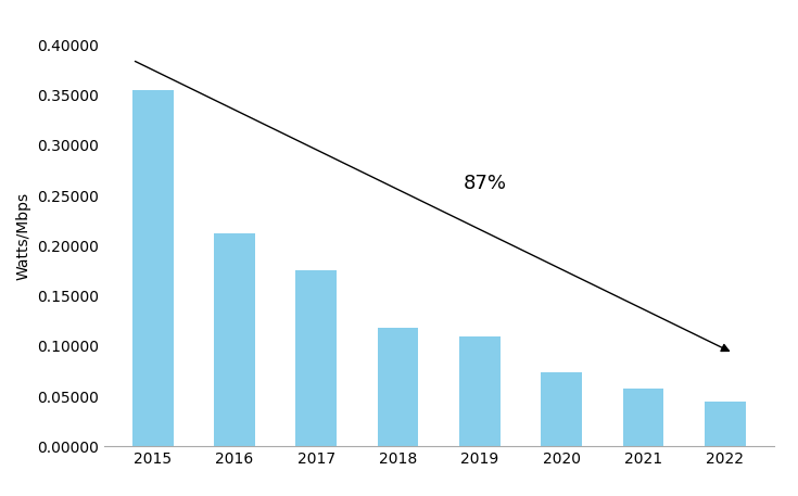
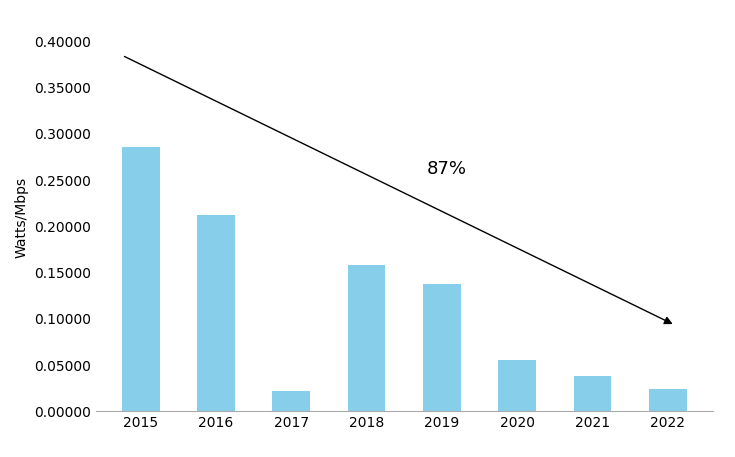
2015: 0.355 -> 0.286
2017: 0.175 -> 0.022
2018: 0.118 -> 0.158
2019: 0.109 -> 0.138
2020: 0.074 -> 0.056
2021: 0.058 -> 0.038
2022: 0.045 -> 0.024
